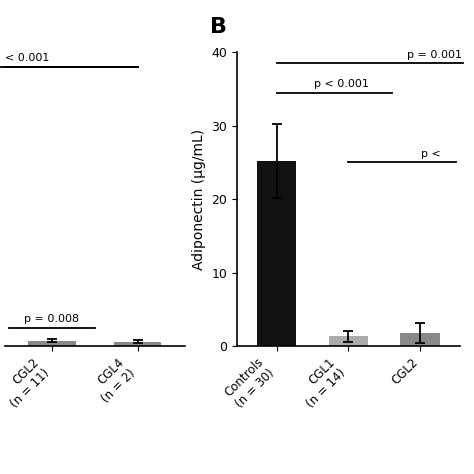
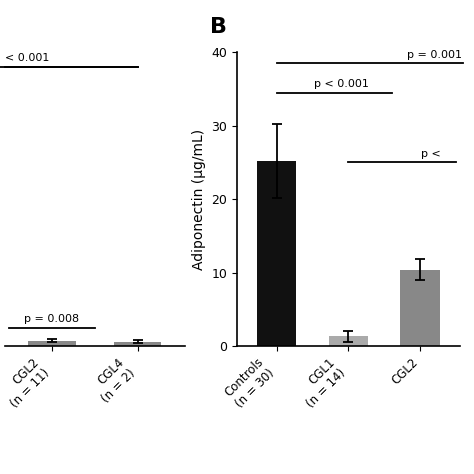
CGL2: 1.8 -> 10.4
